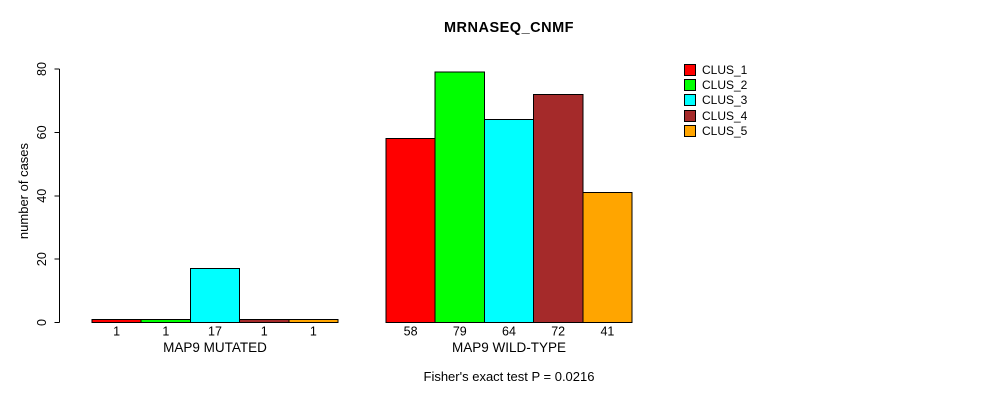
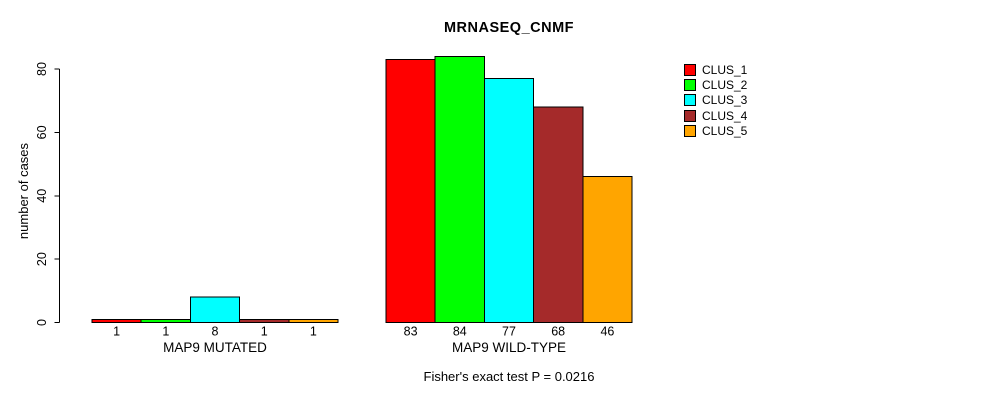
CLUS_3/MAP9 MUTATED: 17 -> 8
CLUS_1/MAP9 WILD-TYPE: 58 -> 83
CLUS_2/MAP9 WILD-TYPE: 79 -> 84
CLUS_3/MAP9 WILD-TYPE: 64 -> 77
CLUS_4/MAP9 WILD-TYPE: 72 -> 68
CLUS_5/MAP9 WILD-TYPE: 41 -> 46
